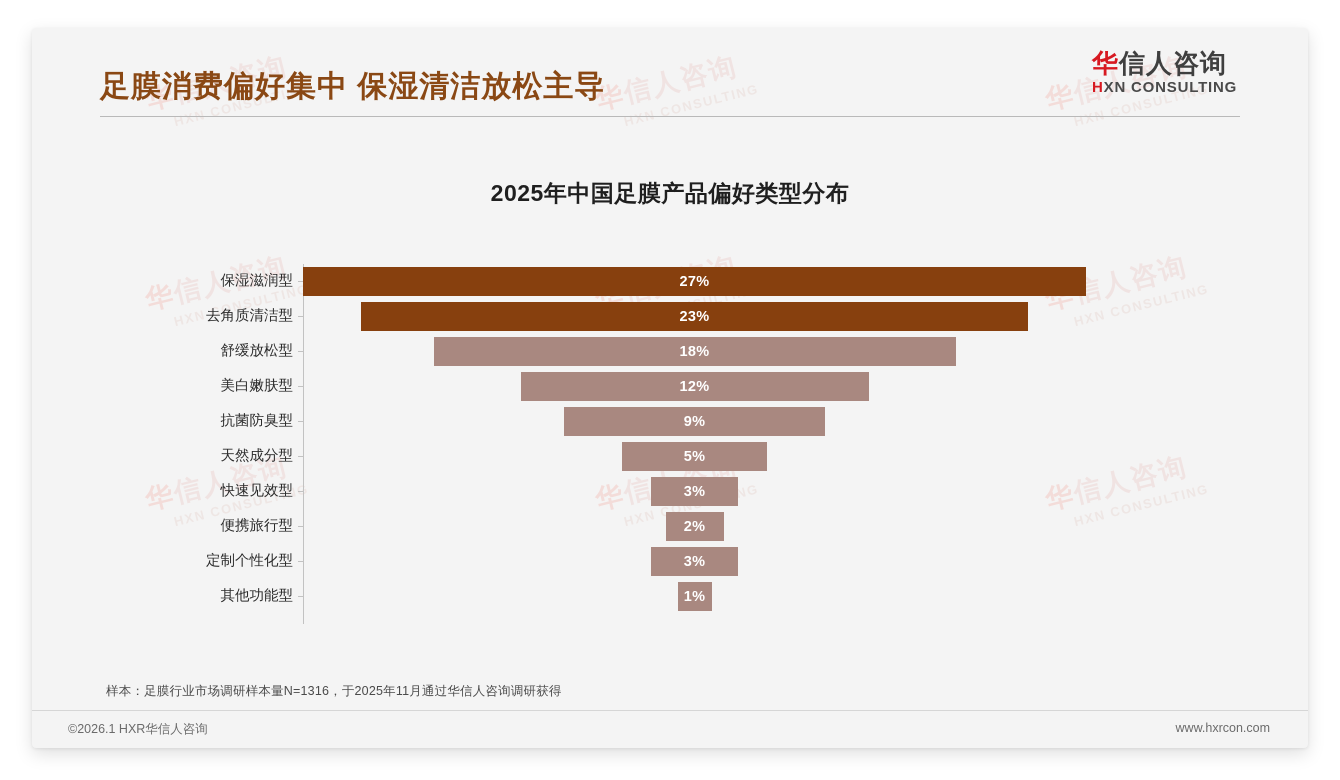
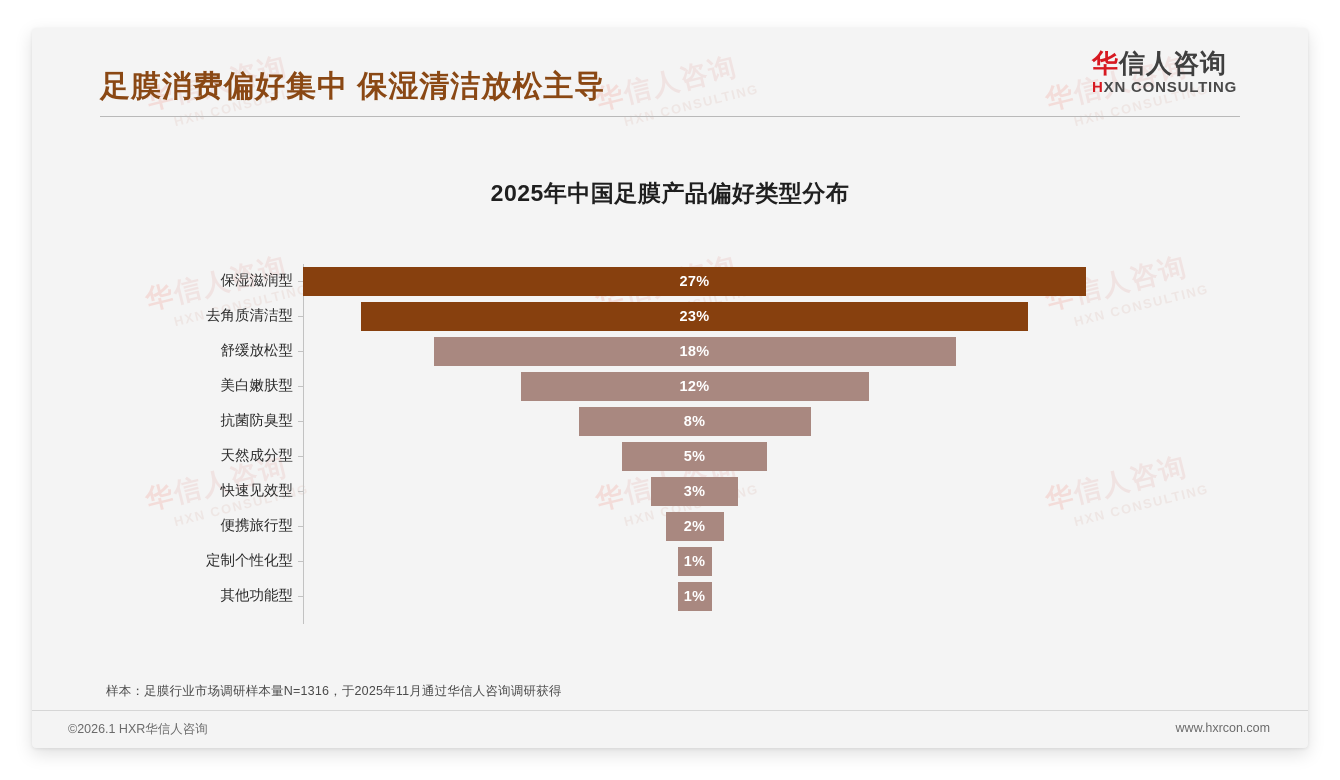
抗菌防臭型: 9% -> 8%
定制个性化型: 3% -> 1%
